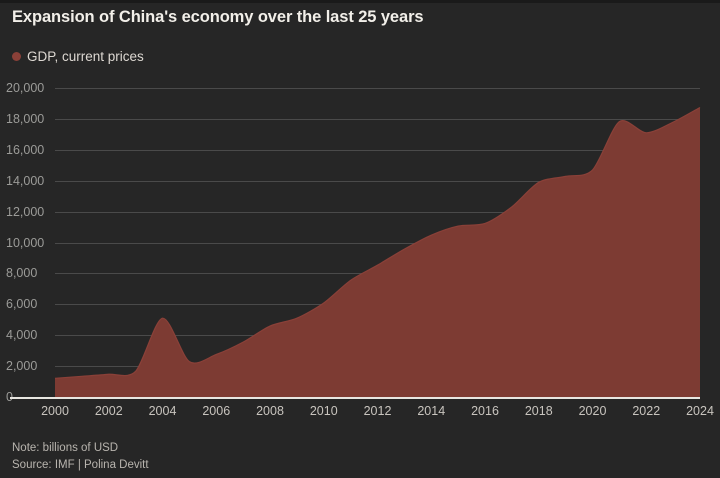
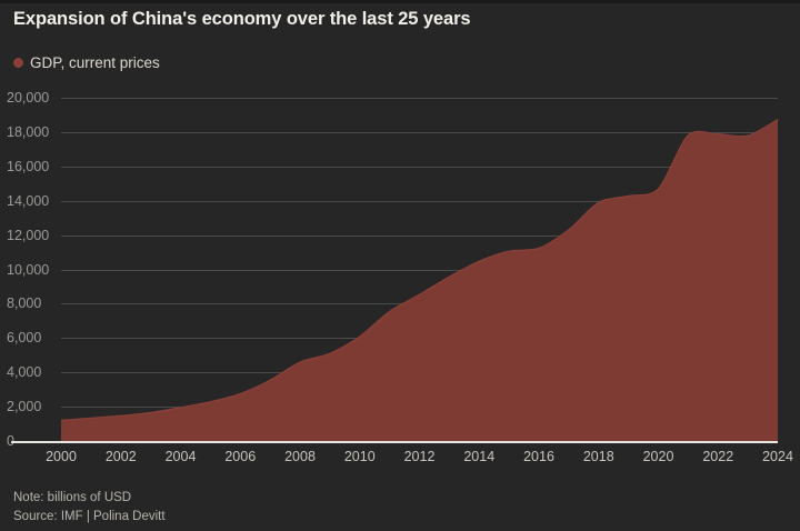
2004: 5100 -> 2000
2022: 17100 -> 17900
